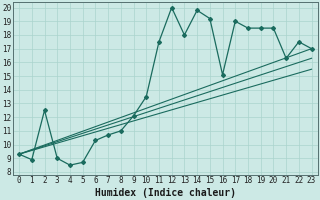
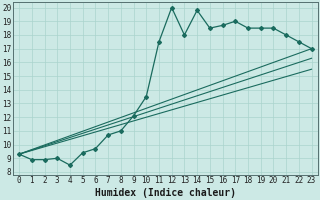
2: 12.5 -> 8.9
5: 8.7 -> 9.4
6: 10.3 -> 9.7
15: 19.2 -> 18.5
16: 15.1 -> 18.7
21: 16.3 -> 18.0
